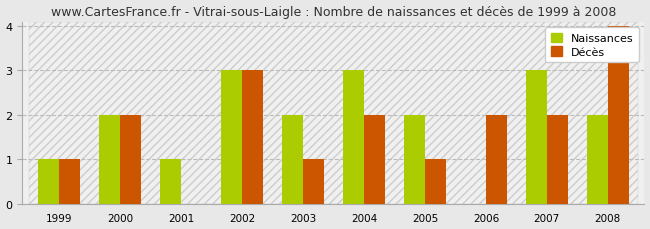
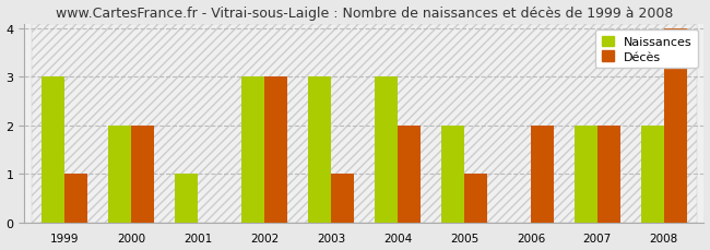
Naissances/1999: 1 -> 3
Naissances/2003: 2 -> 3
Naissances/2007: 3 -> 2
